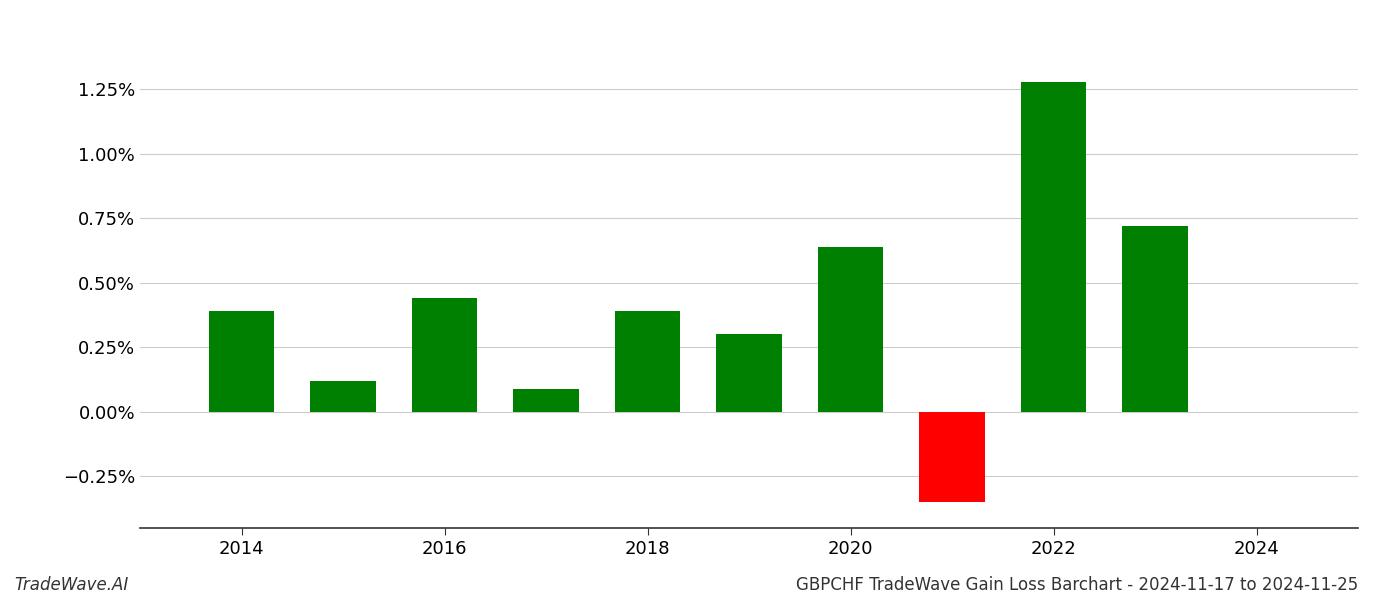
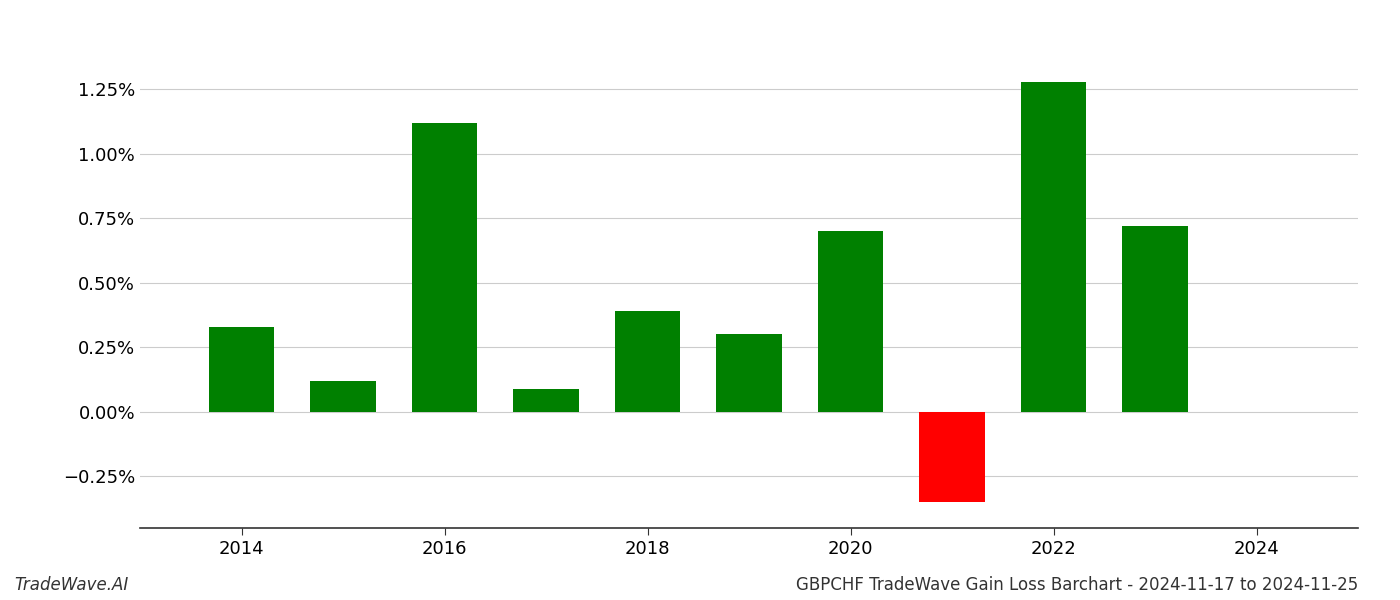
2014: 0.39% -> 0.33%
2016: 0.44% -> 1.12%
2020: 0.64% -> 0.70%
